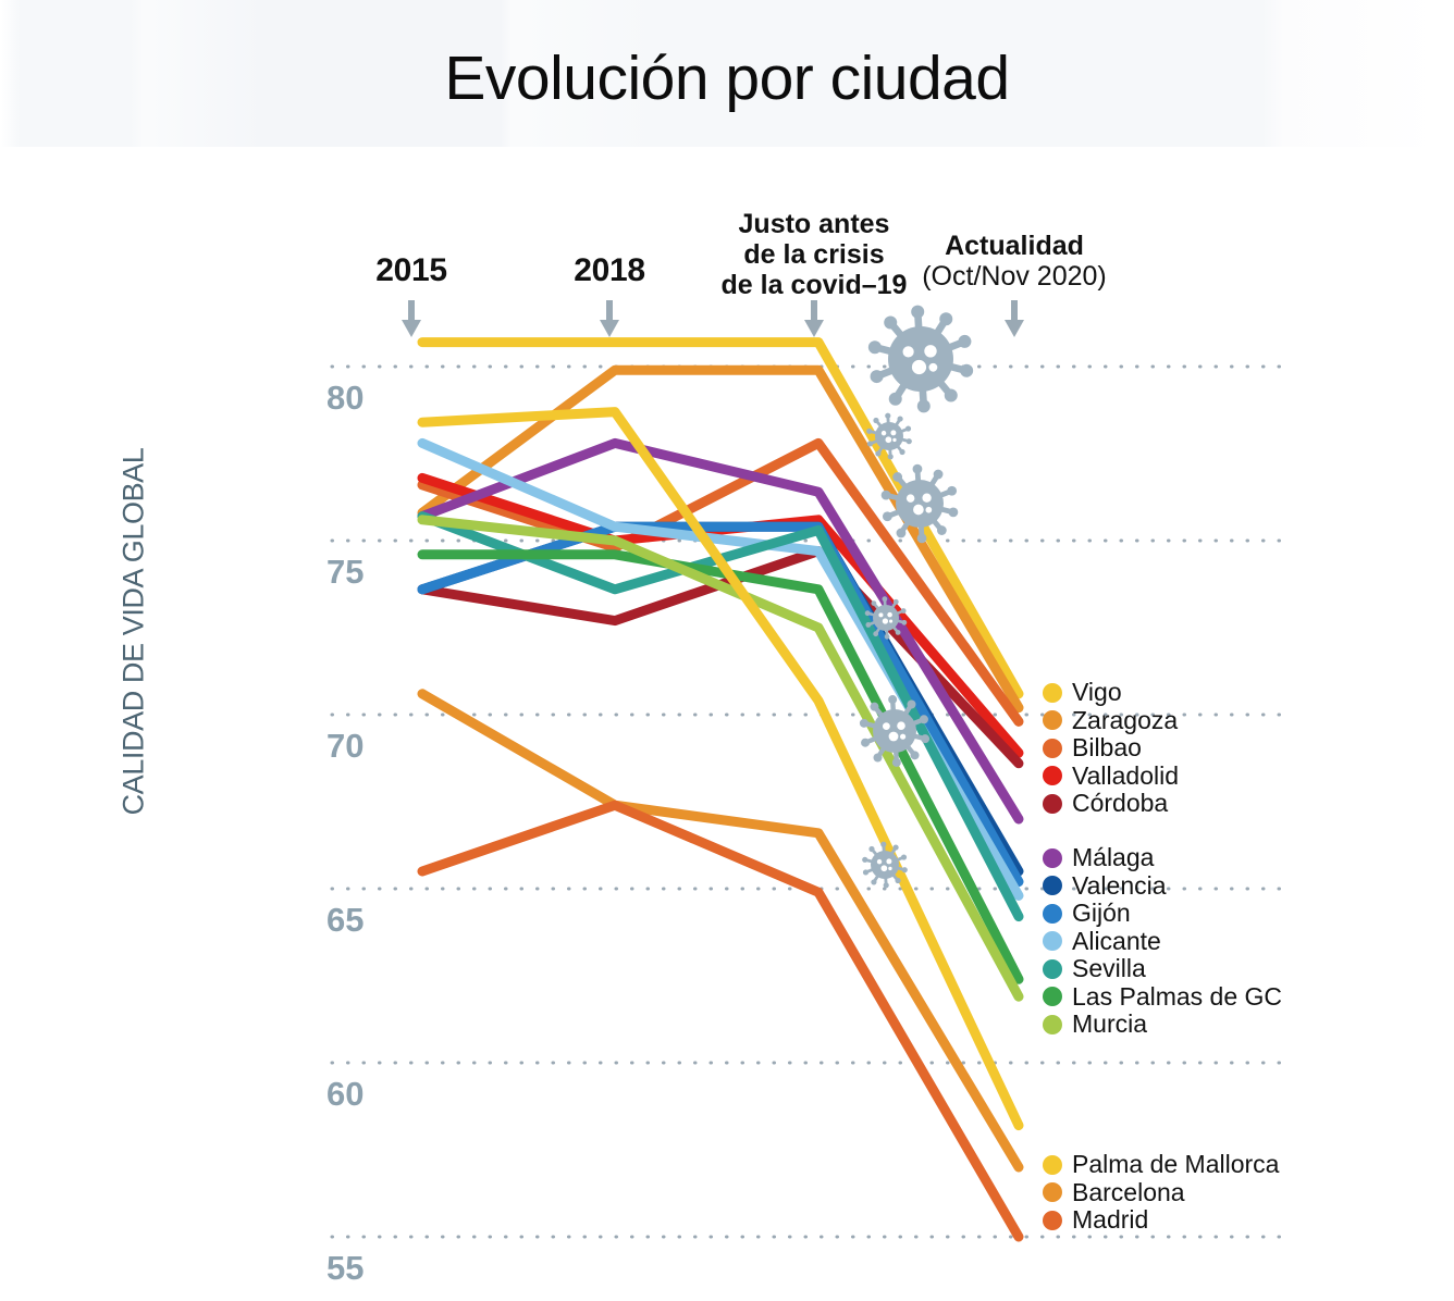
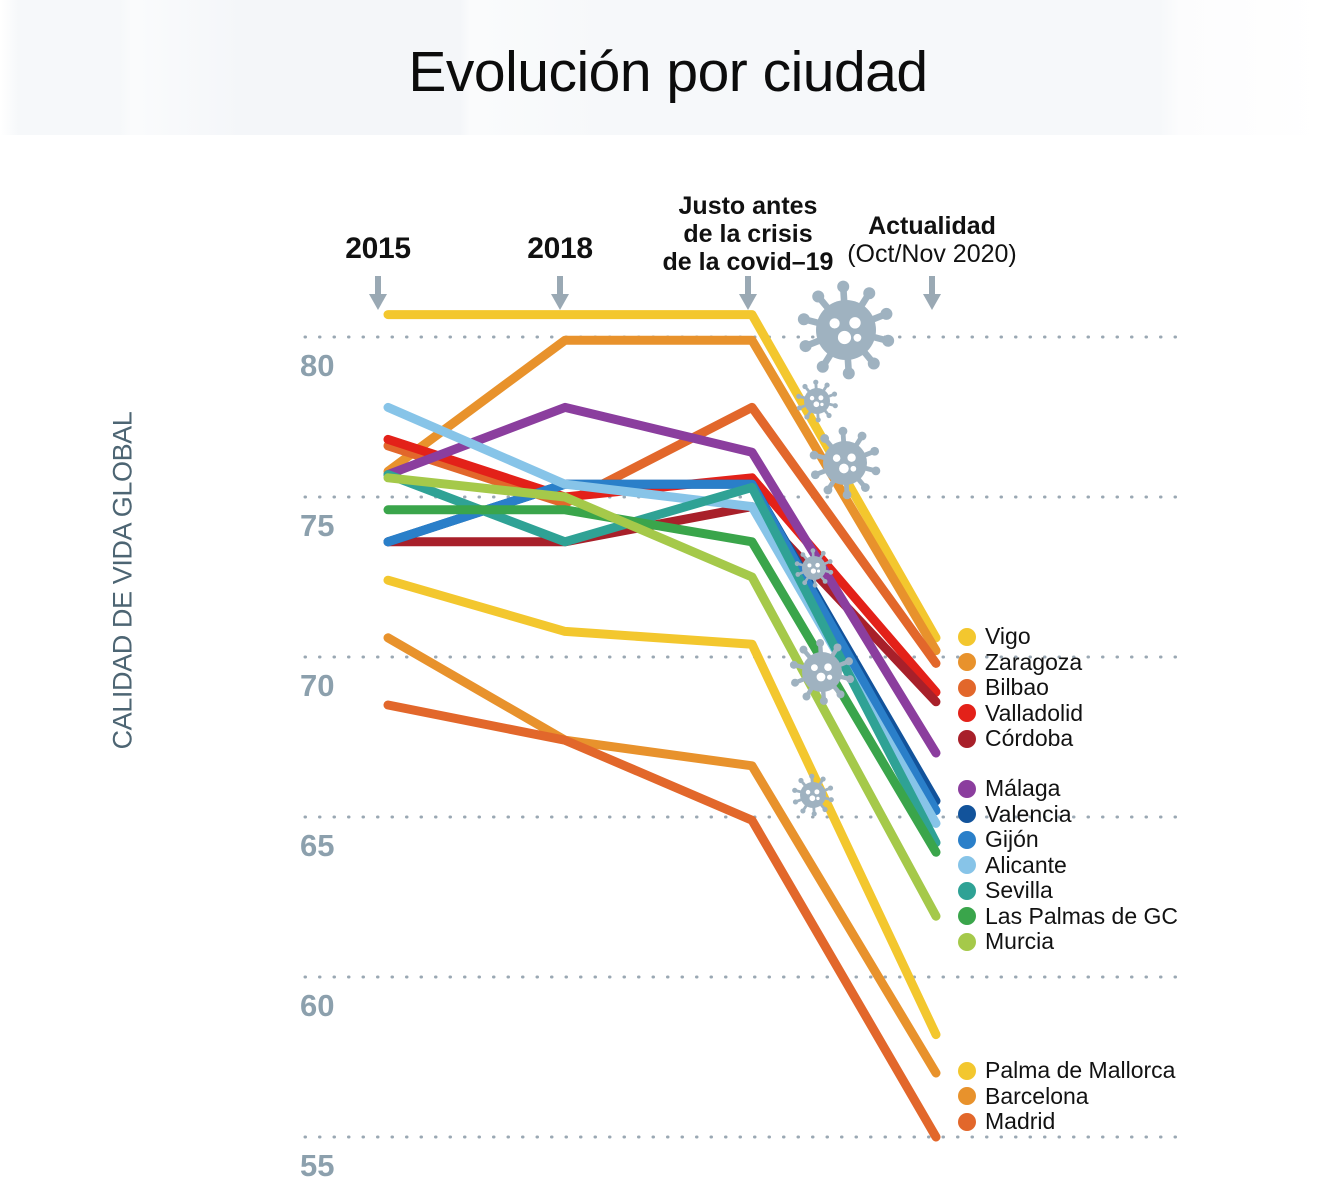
Palma de Mallorca/2015: 78.4 -> 72.4
Madrid/2015: 65.5 -> 68.5
Córdoba/2018: 72.7 -> 73.6
Palma de Mallorca/2018: 78.7 -> 70.8
Las Palmas de GC/Actualidad (Oct/Nov 2020): 62.4 -> 63.9
